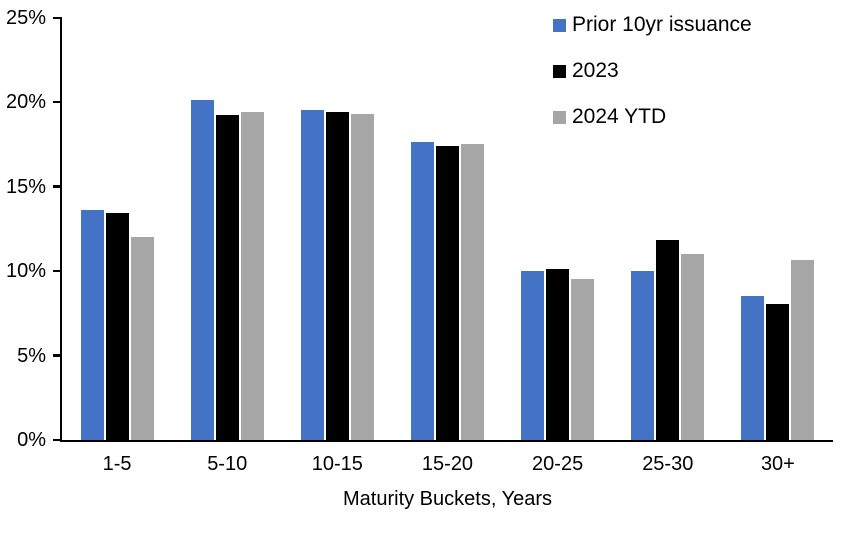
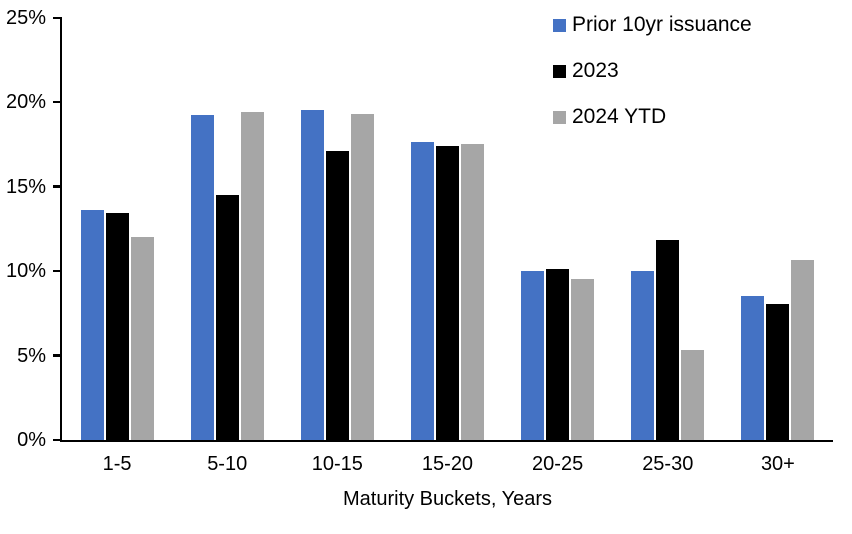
Prior 10yr issuance/5-10: 20.2% -> 19.3%
2023/5-10: 19.3% -> 14.6%
2023/10-15: 19.5% -> 17.2%
2024 YTD/25-30: 11.1% -> 5.4%
